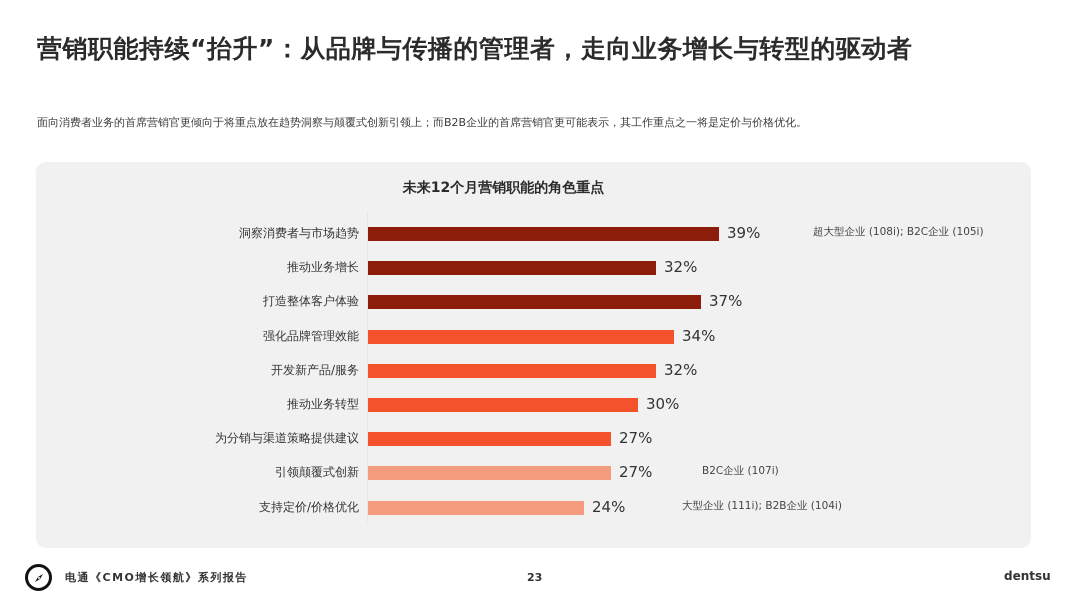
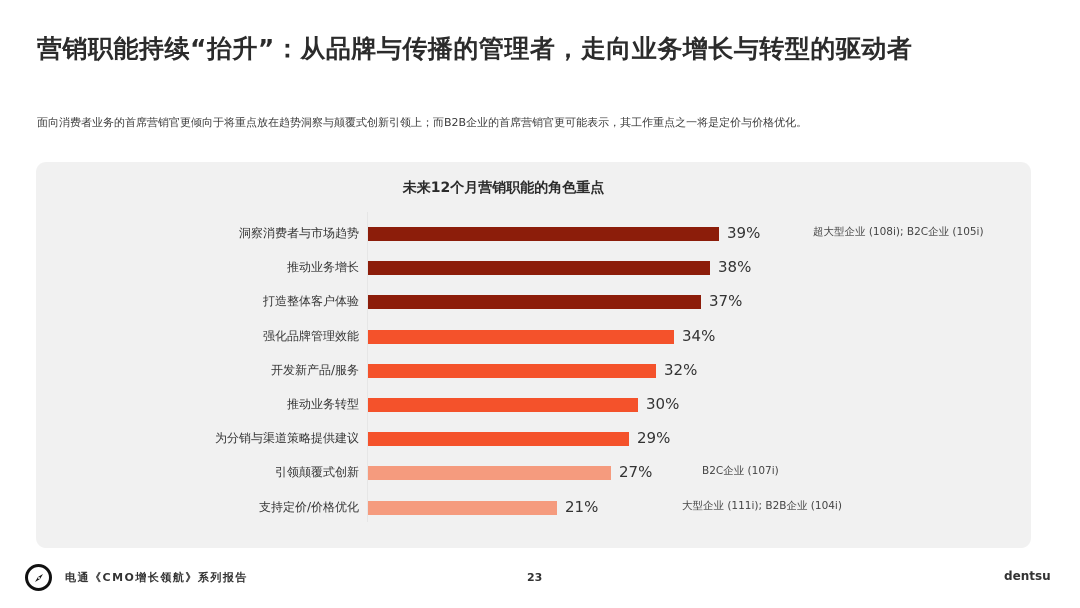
推动业务增长: 32% -> 38%
为分销与渠道策略提供建议: 27% -> 29%
支持定价/价格优化: 24% -> 21%
